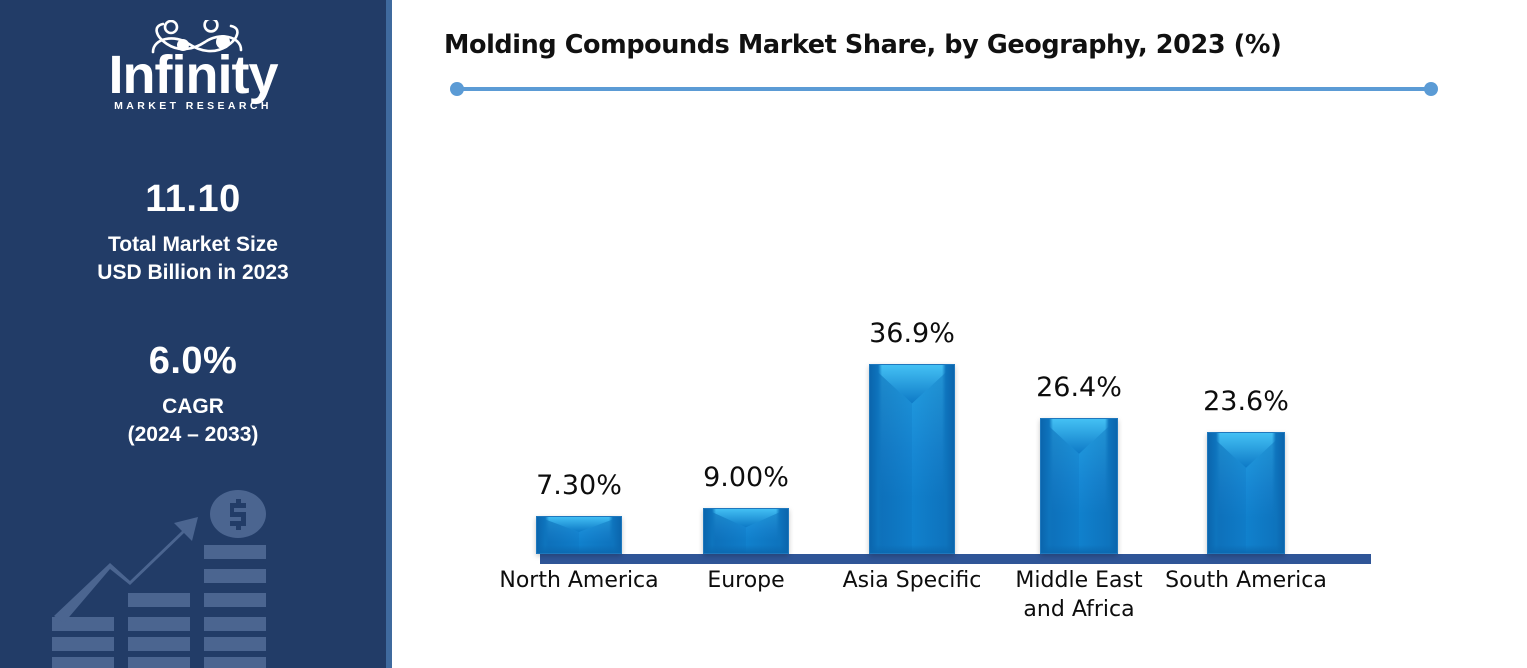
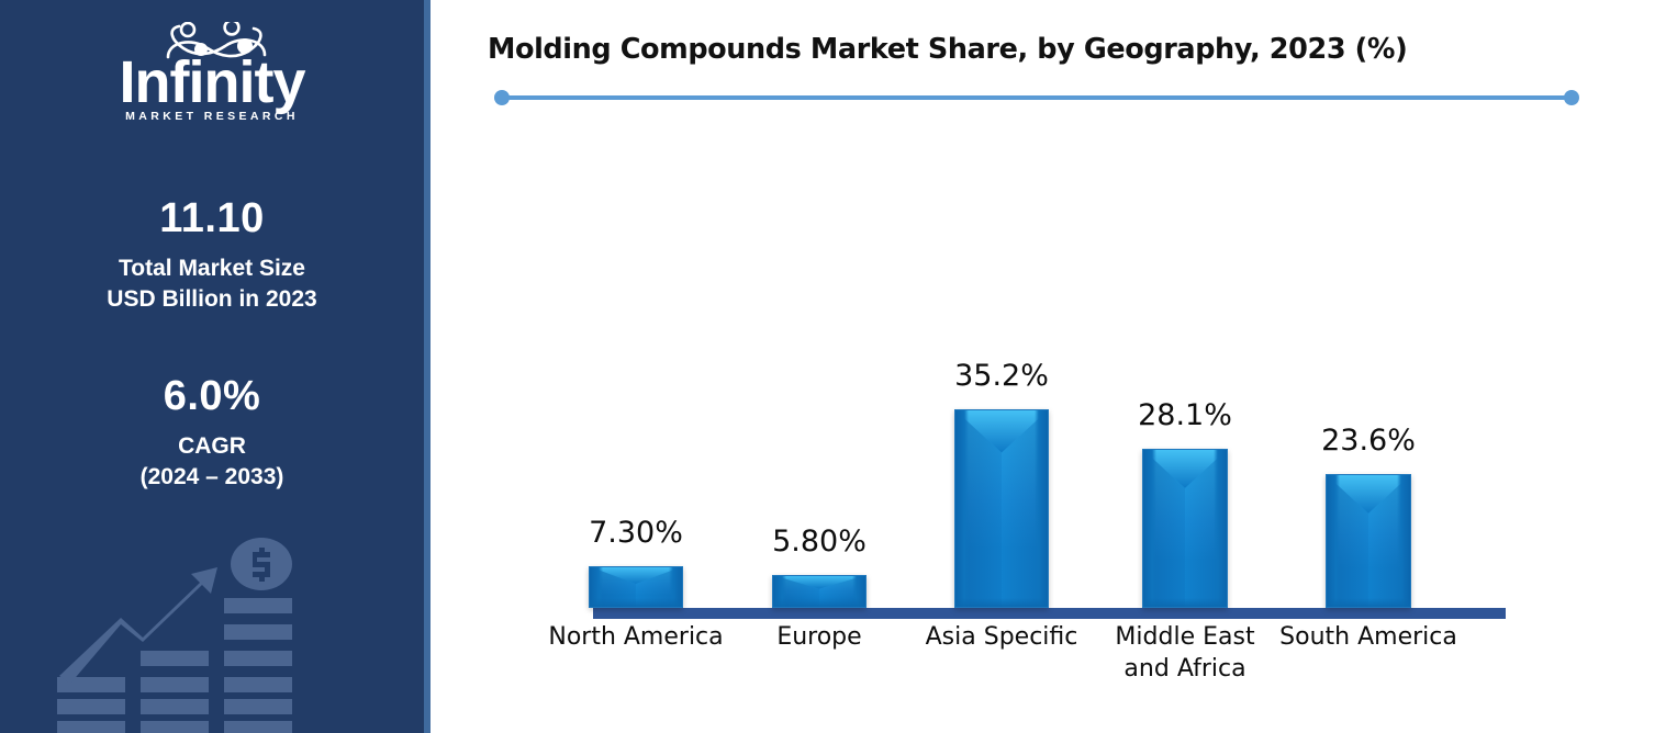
Europe: 9.00% -> 5.80%
Asia Specific: 36.9% -> 35.2%
Middle East and Africa: 26.4% -> 28.1%
